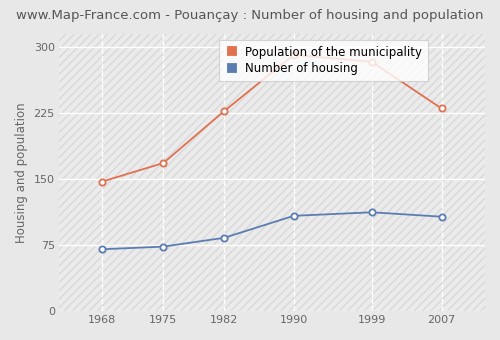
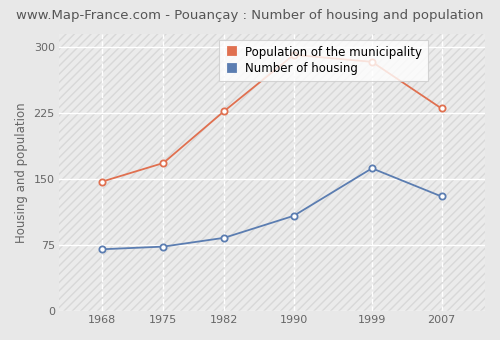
Number of housing/1999: 112 -> 162
Number of housing/2007: 107 -> 130
